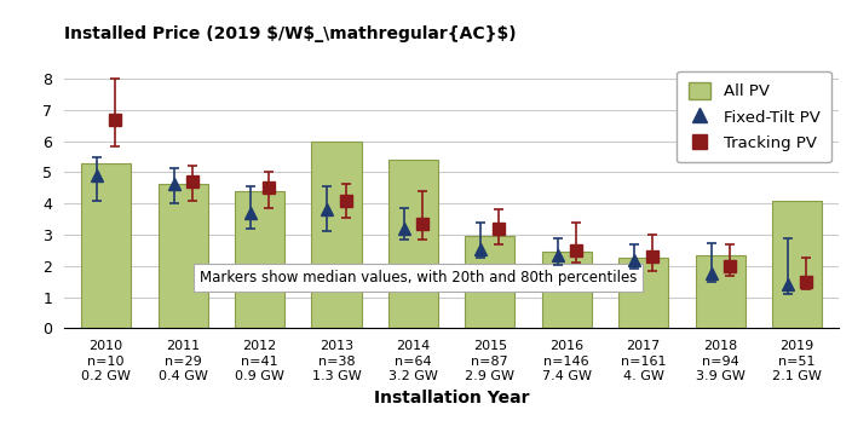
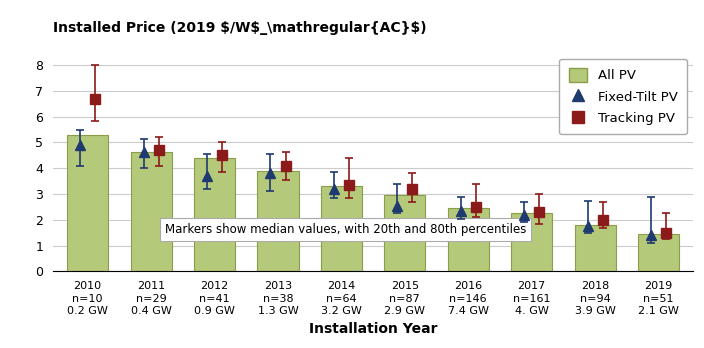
All PV/2013 n=38 1.3 GW: 6.00 -> 3.90
All PV/2014 n=64 3.2 GW: 5.40 -> 3.30
All PV/2018 n=94 3.9 GW: 2.35 -> 1.80
All PV/2019 n=51 2.1 GW: 4.10 -> 1.45
